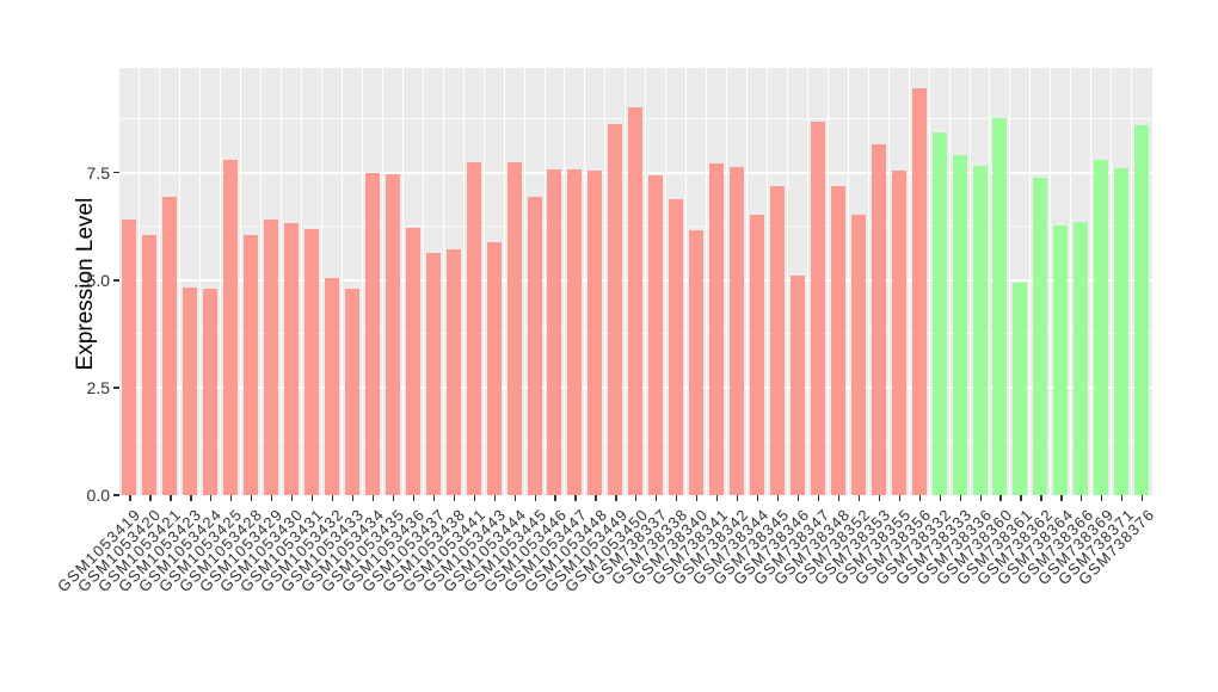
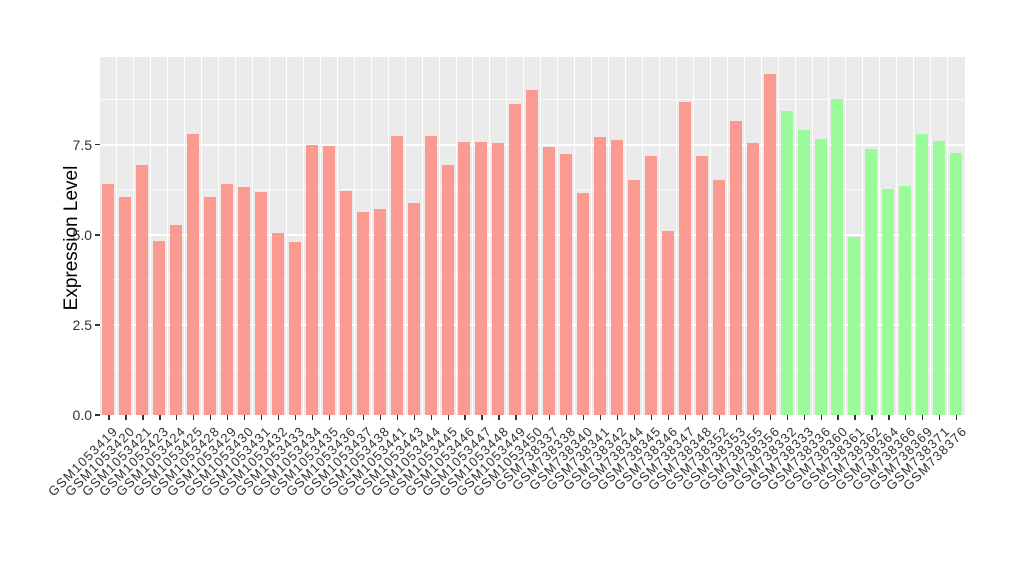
GSM1053424: 4.8 -> 5.3
GSM738338: 6.9 -> 7.2
GSM738376: 8.6 -> 7.3
